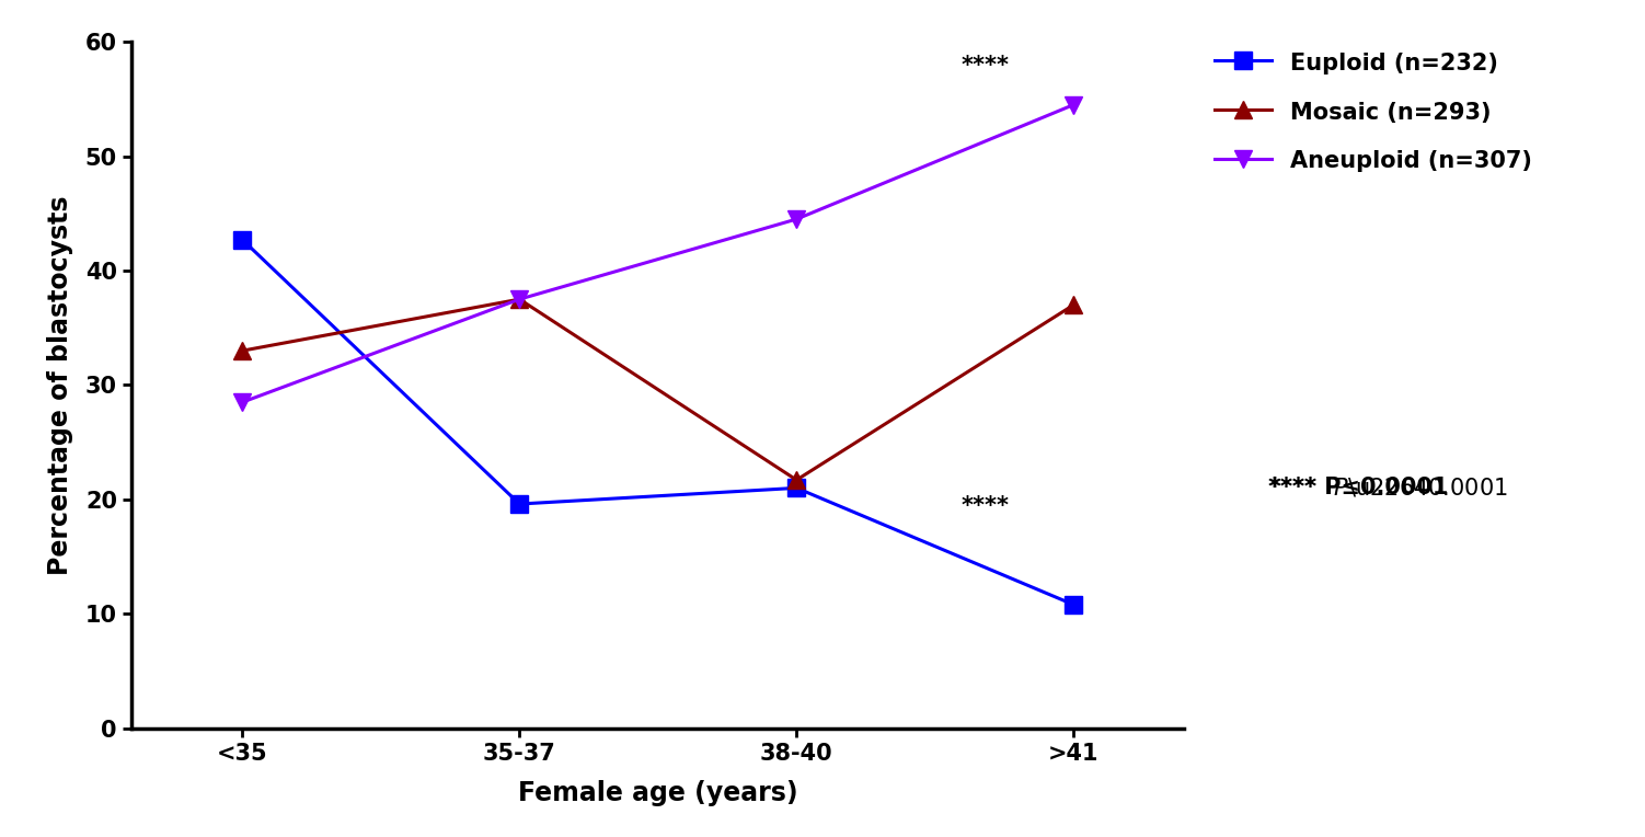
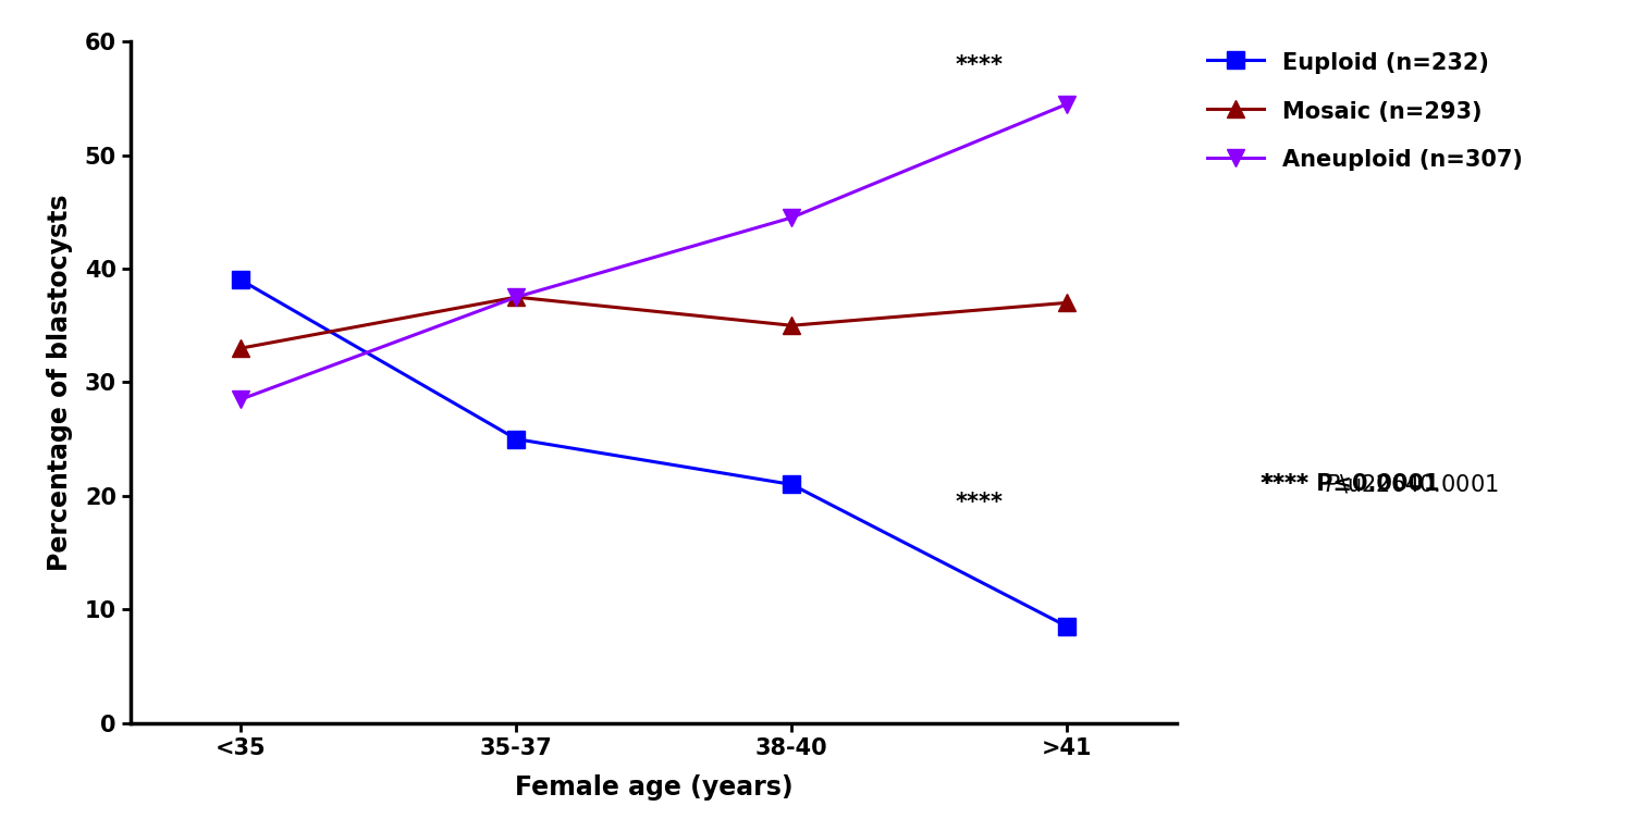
Euploid (n=232)/<35: 42.7 -> 39.0
Euploid (n=232)/35-37: 19.6 -> 25.0
Mosaic (n=293)/38-40: 21.7 -> 35.0
Euploid (n=232)/>41: 10.8 -> 8.5
